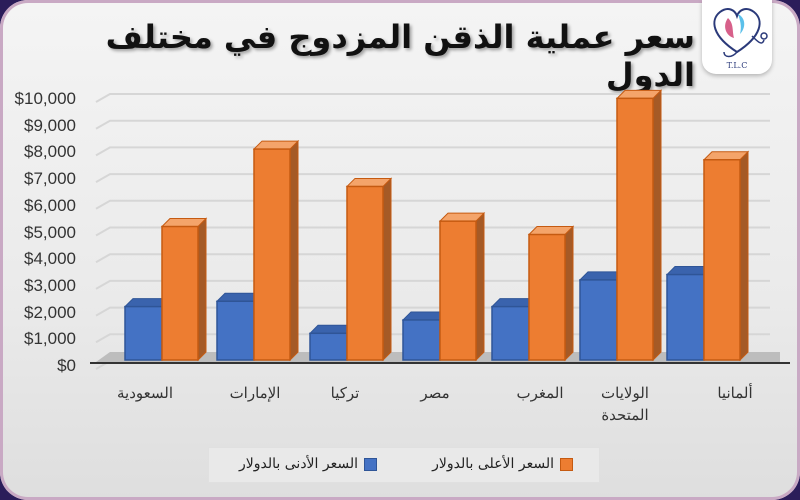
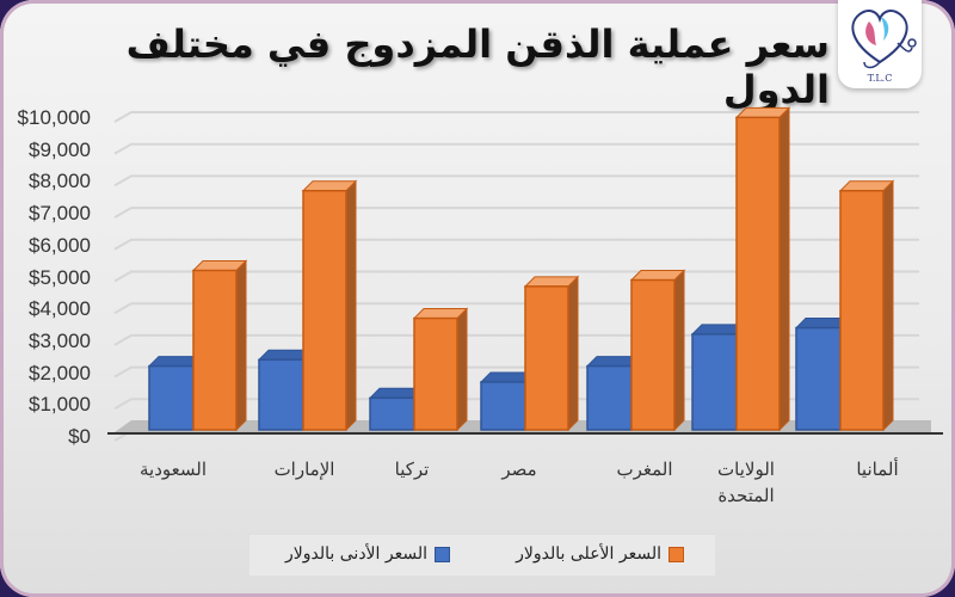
السعر الأعلى بالدولار/الإمارات: $7900 -> $7500
السعر الأعلى بالدولار/تركيا: $6500 -> $3500
السعر الأعلى بالدولار/مصر: $5200 -> $4500
